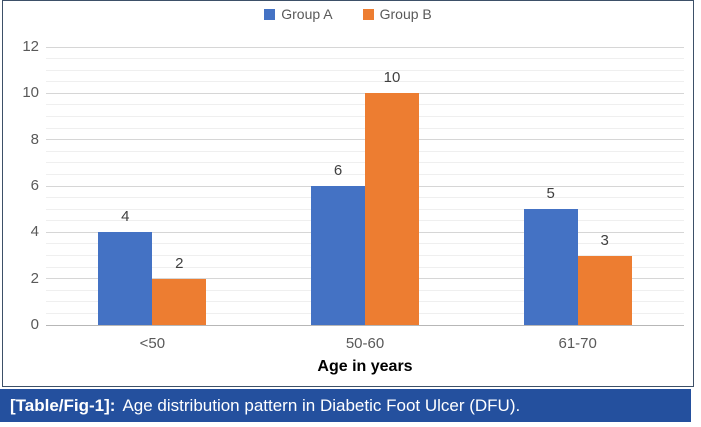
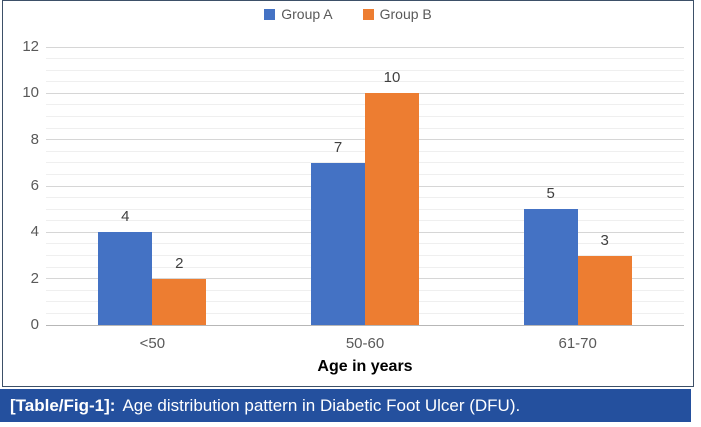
Group A/50-60: 6 -> 7
